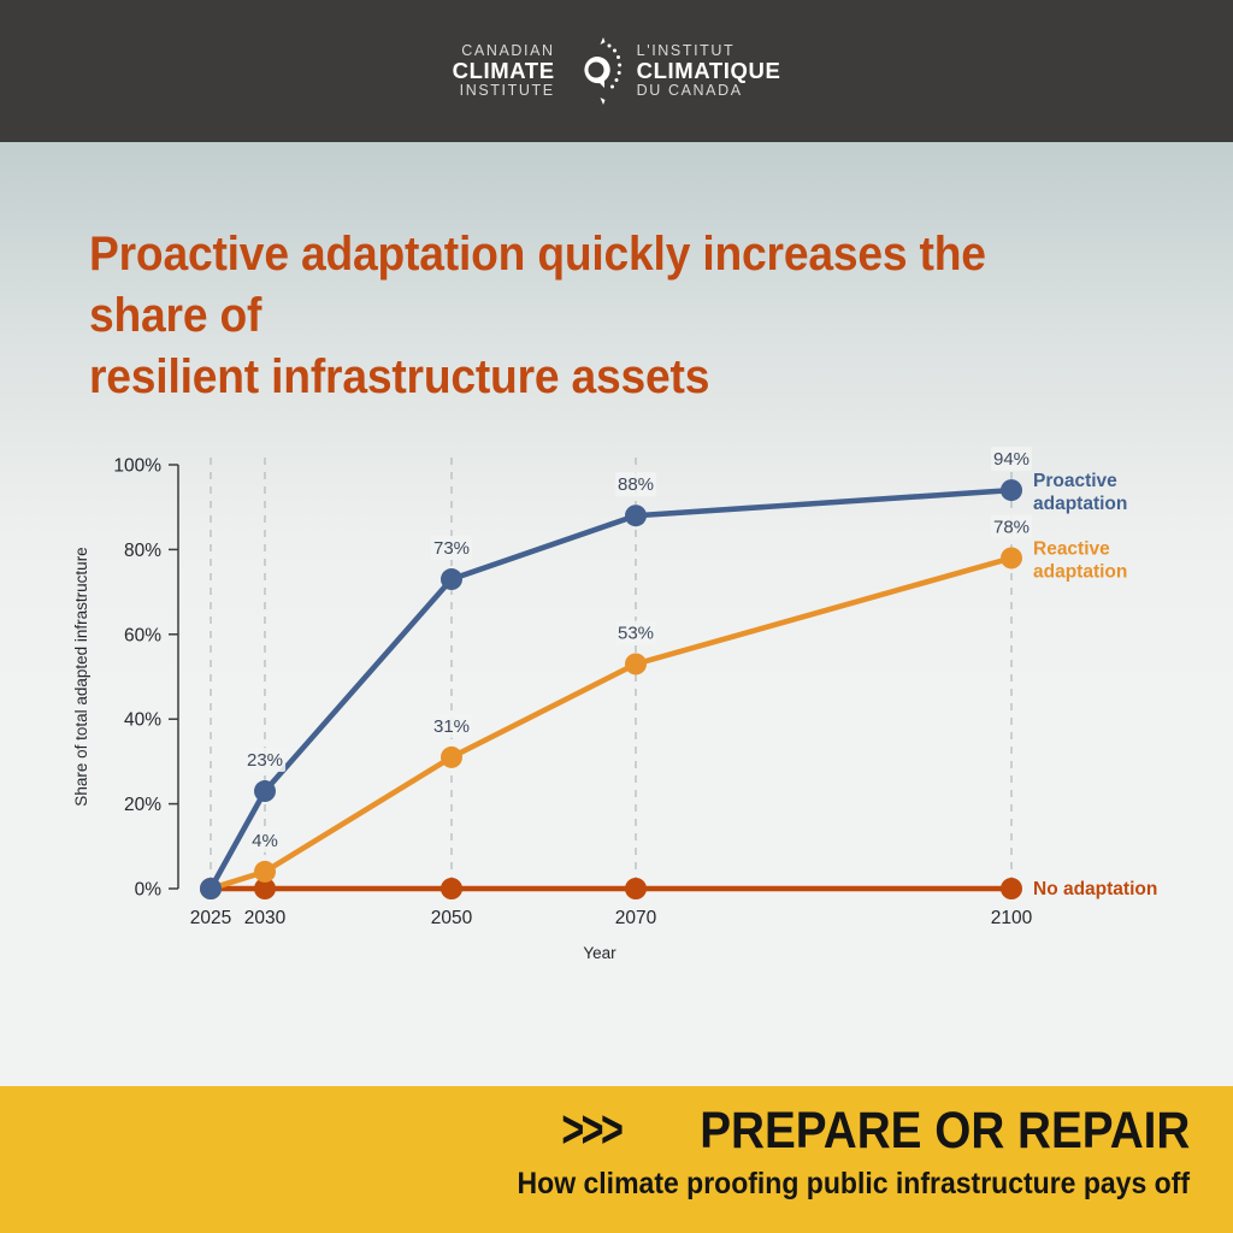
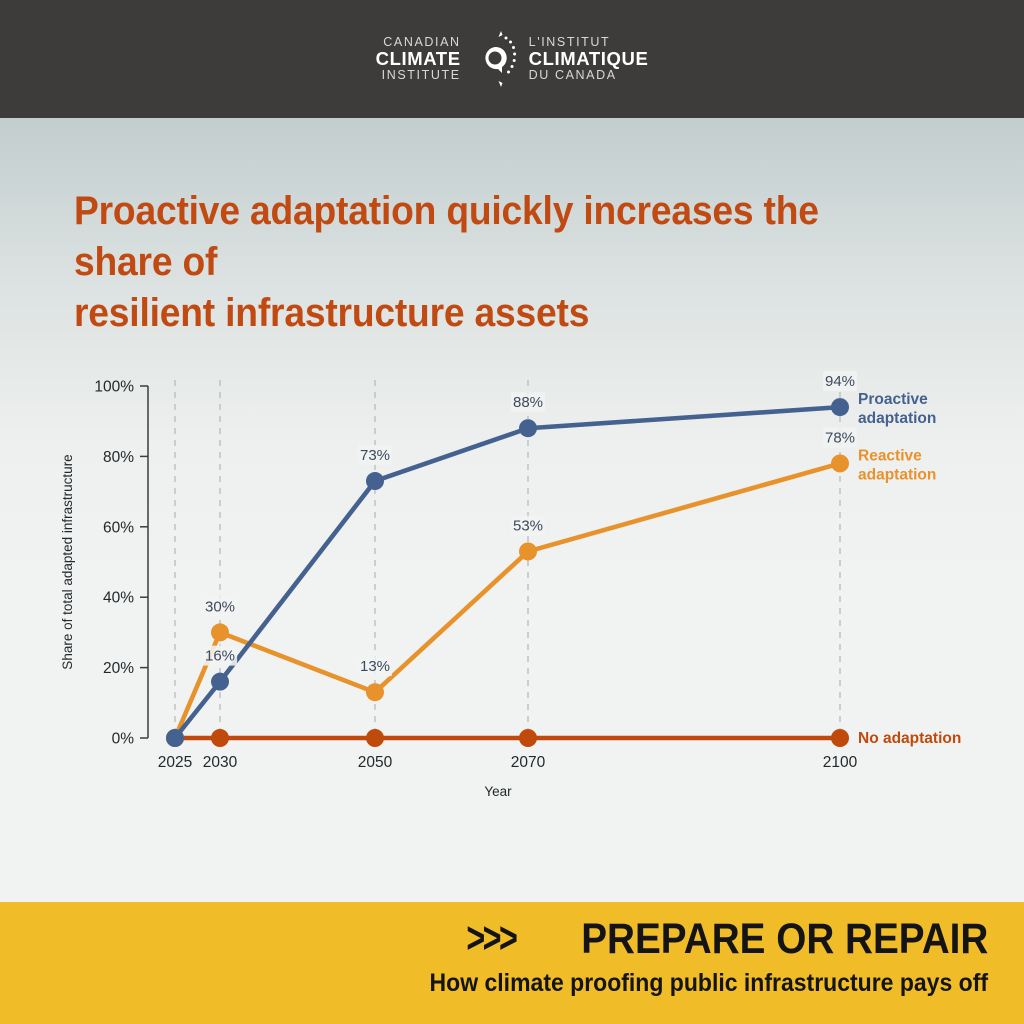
Proactive adaptation/2030: 23% -> 16%
Reactive adaptation/2030: 4% -> 30%
Reactive adaptation/2050: 31% -> 13%
